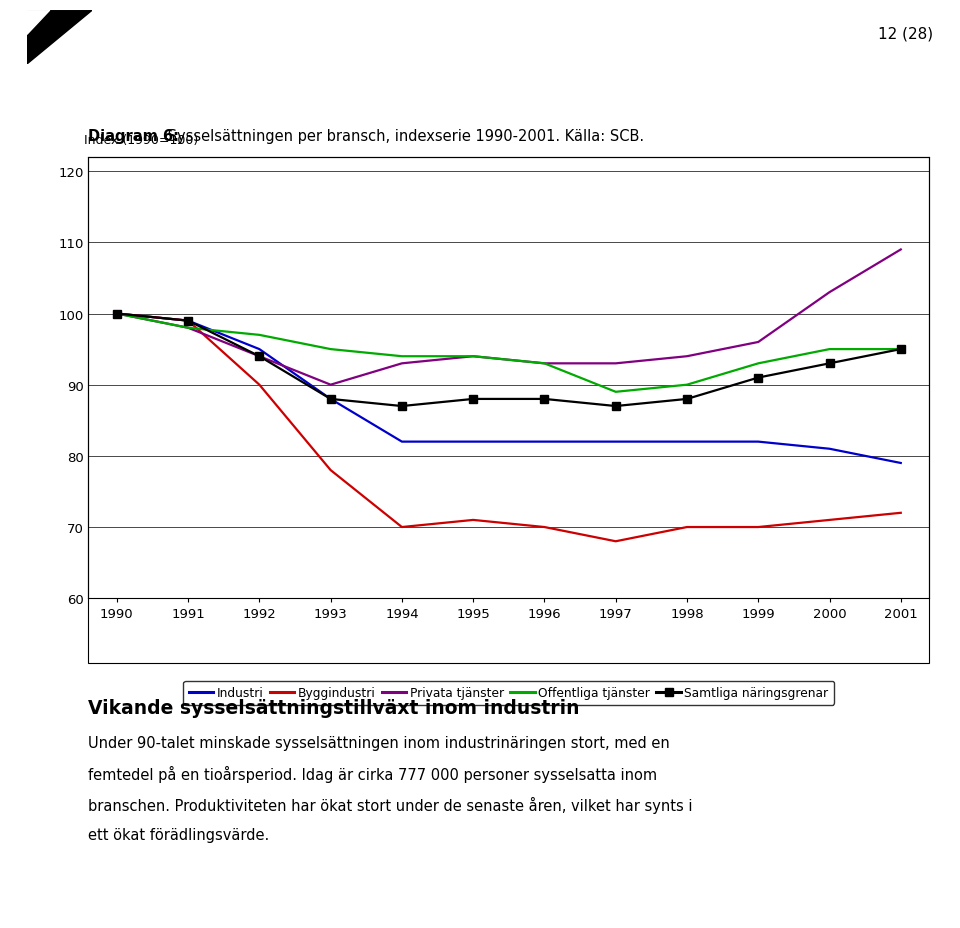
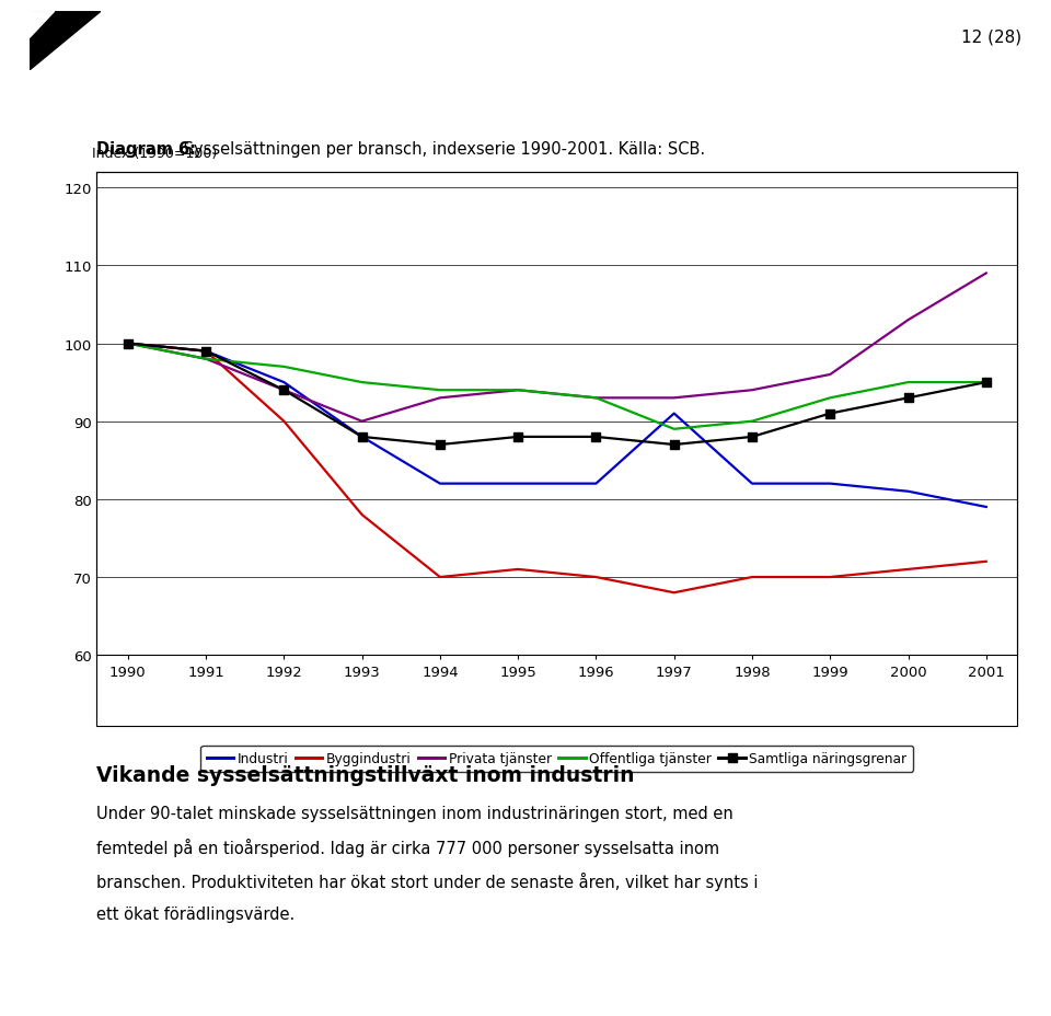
Industri/1997: 82 -> 91
